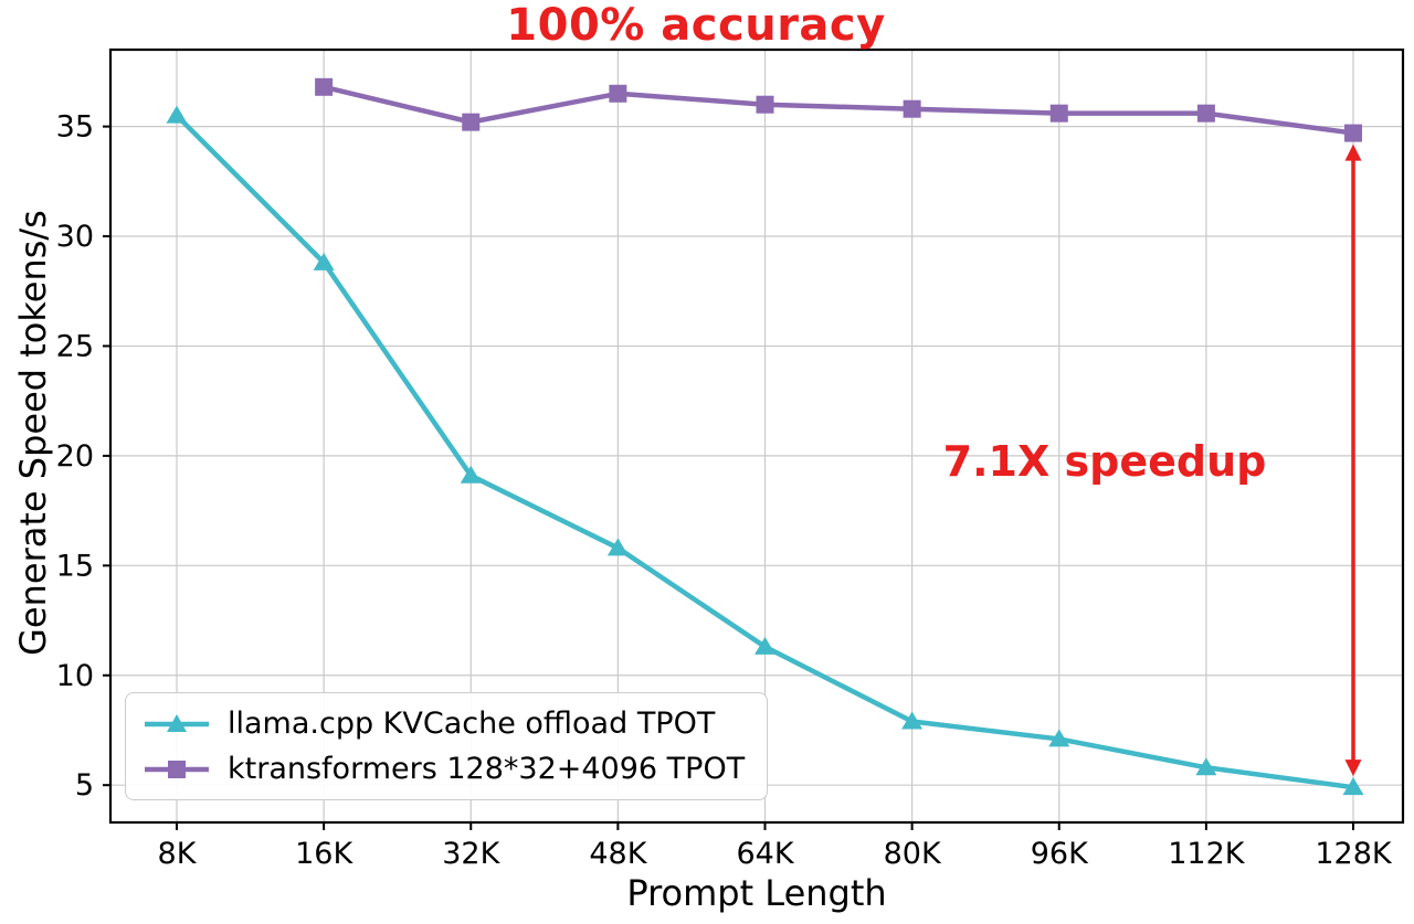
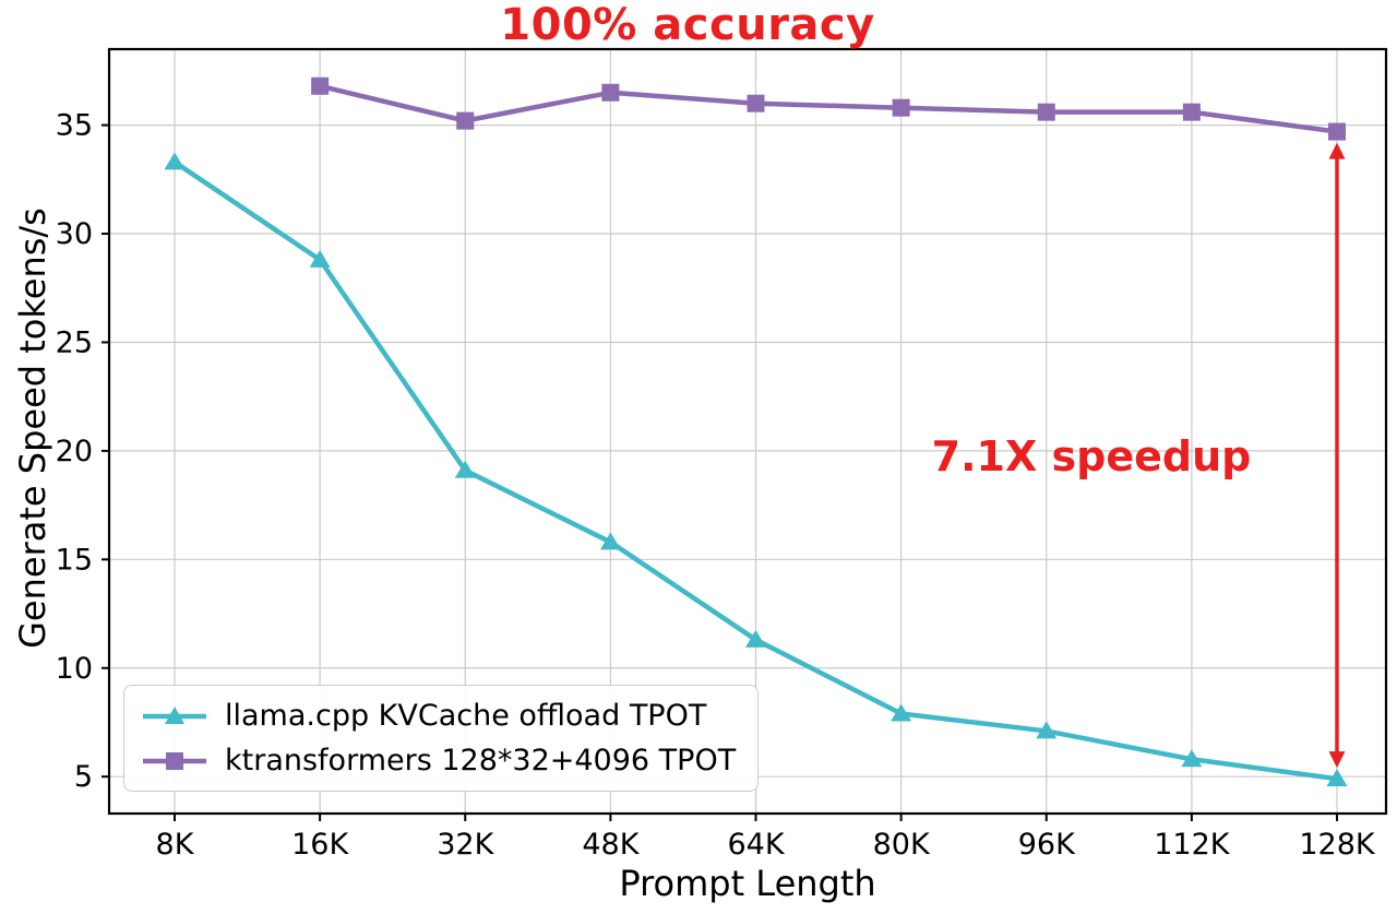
llama.cpp KVCache offload TPOT/8K: 35.5 -> 33.3
